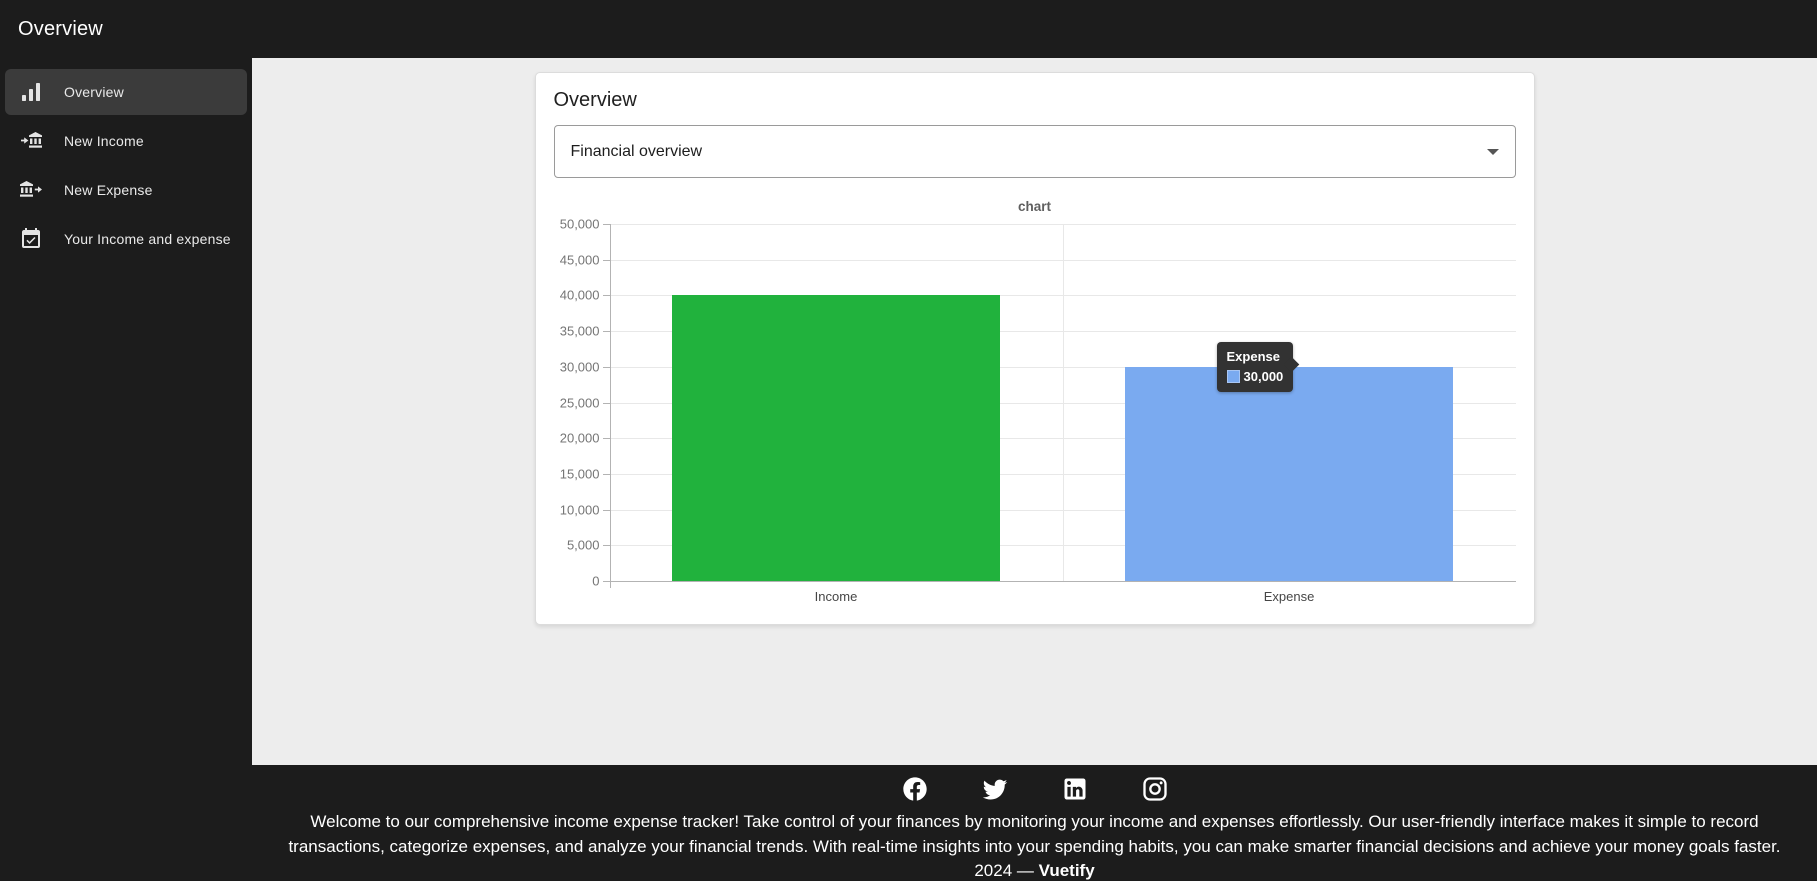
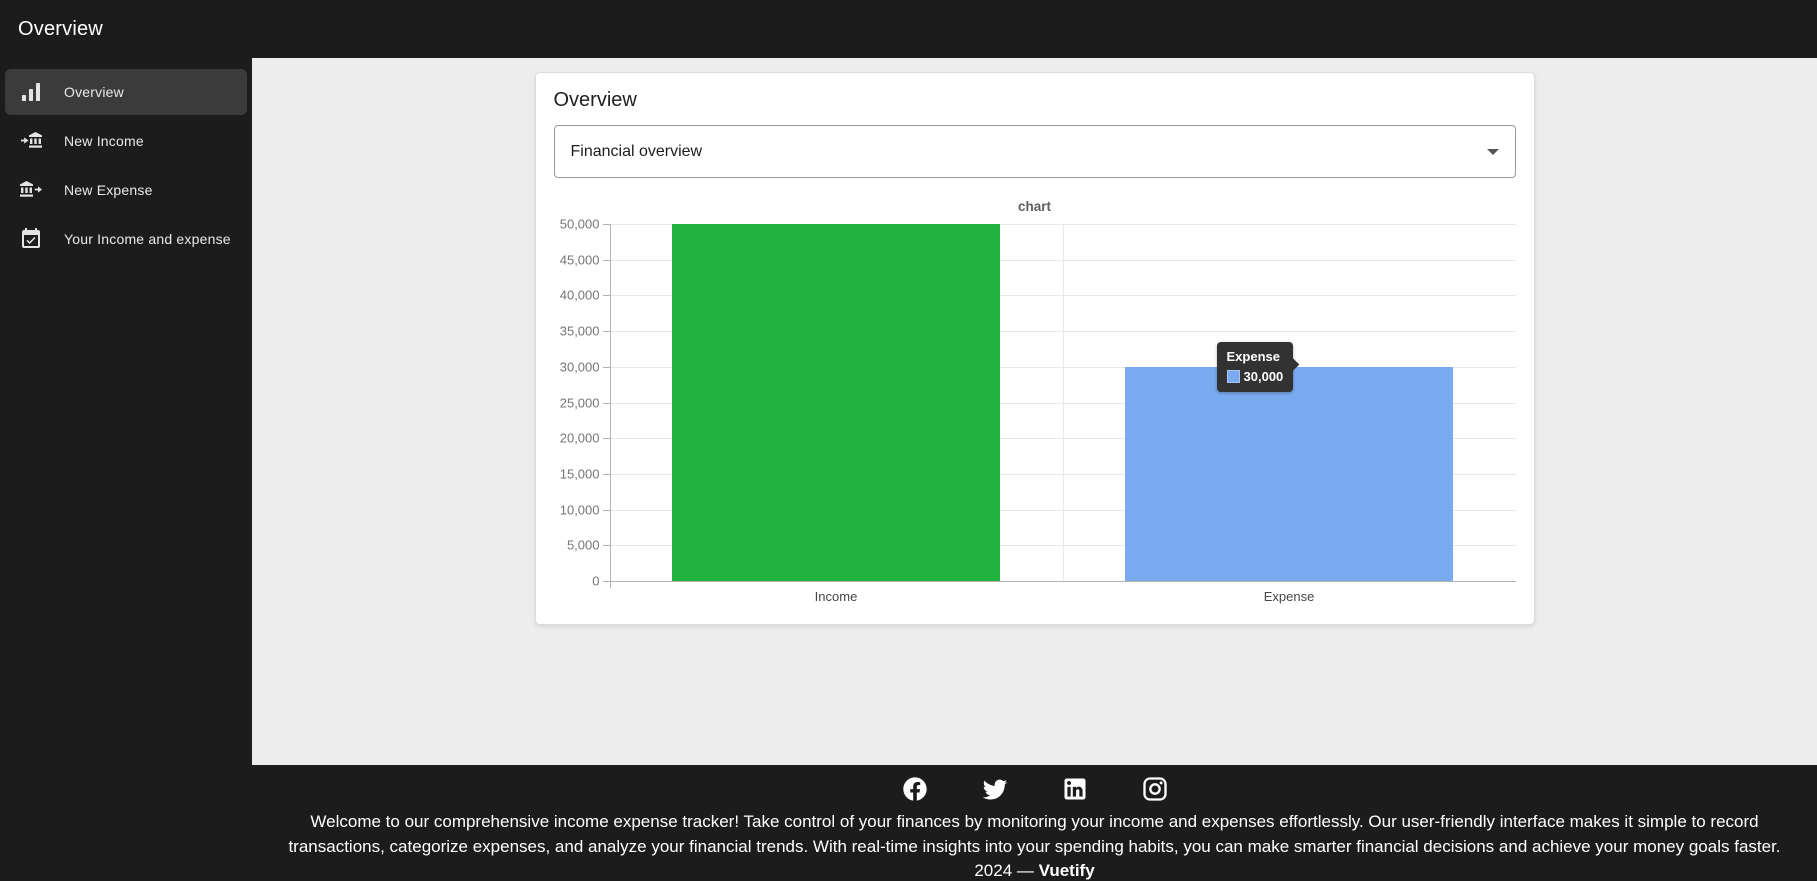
Income: 40000 -> 50000
